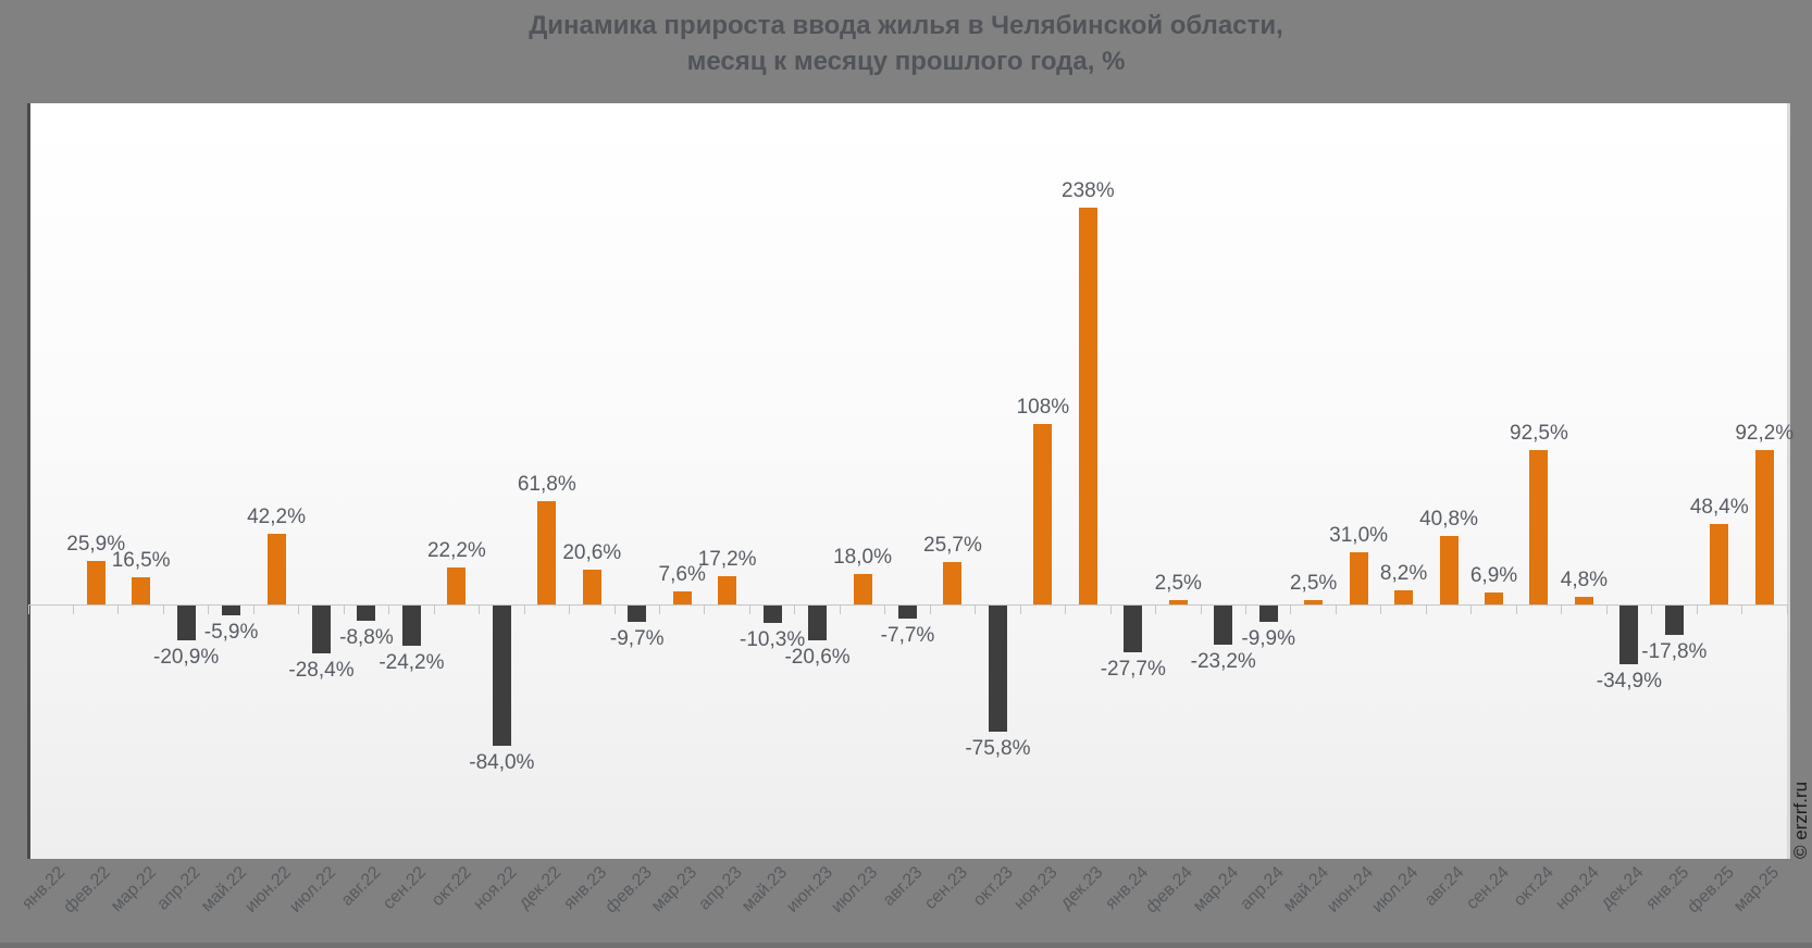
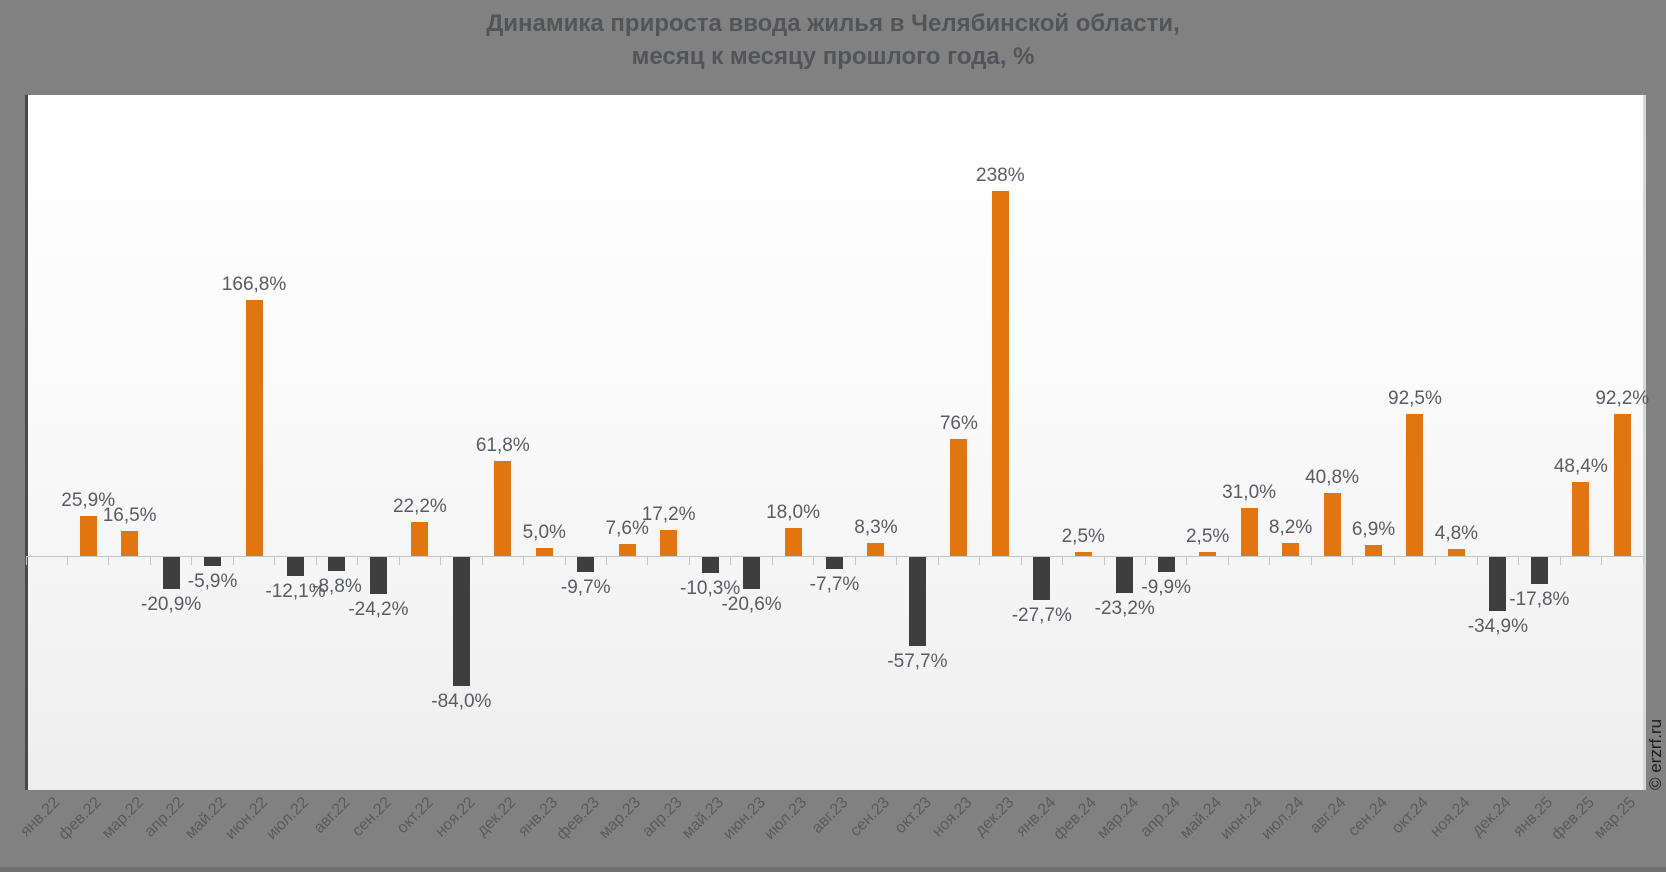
июн.22: 42,2% -> 166,8%
июл.22: -28,4% -> -12,1%
янв.23: 20,6% -> 5,0%
сен.23: 25,7% -> 8,3%
окт.23: -75,8% -> -57,7%
ноя.23: 108% -> 76%
